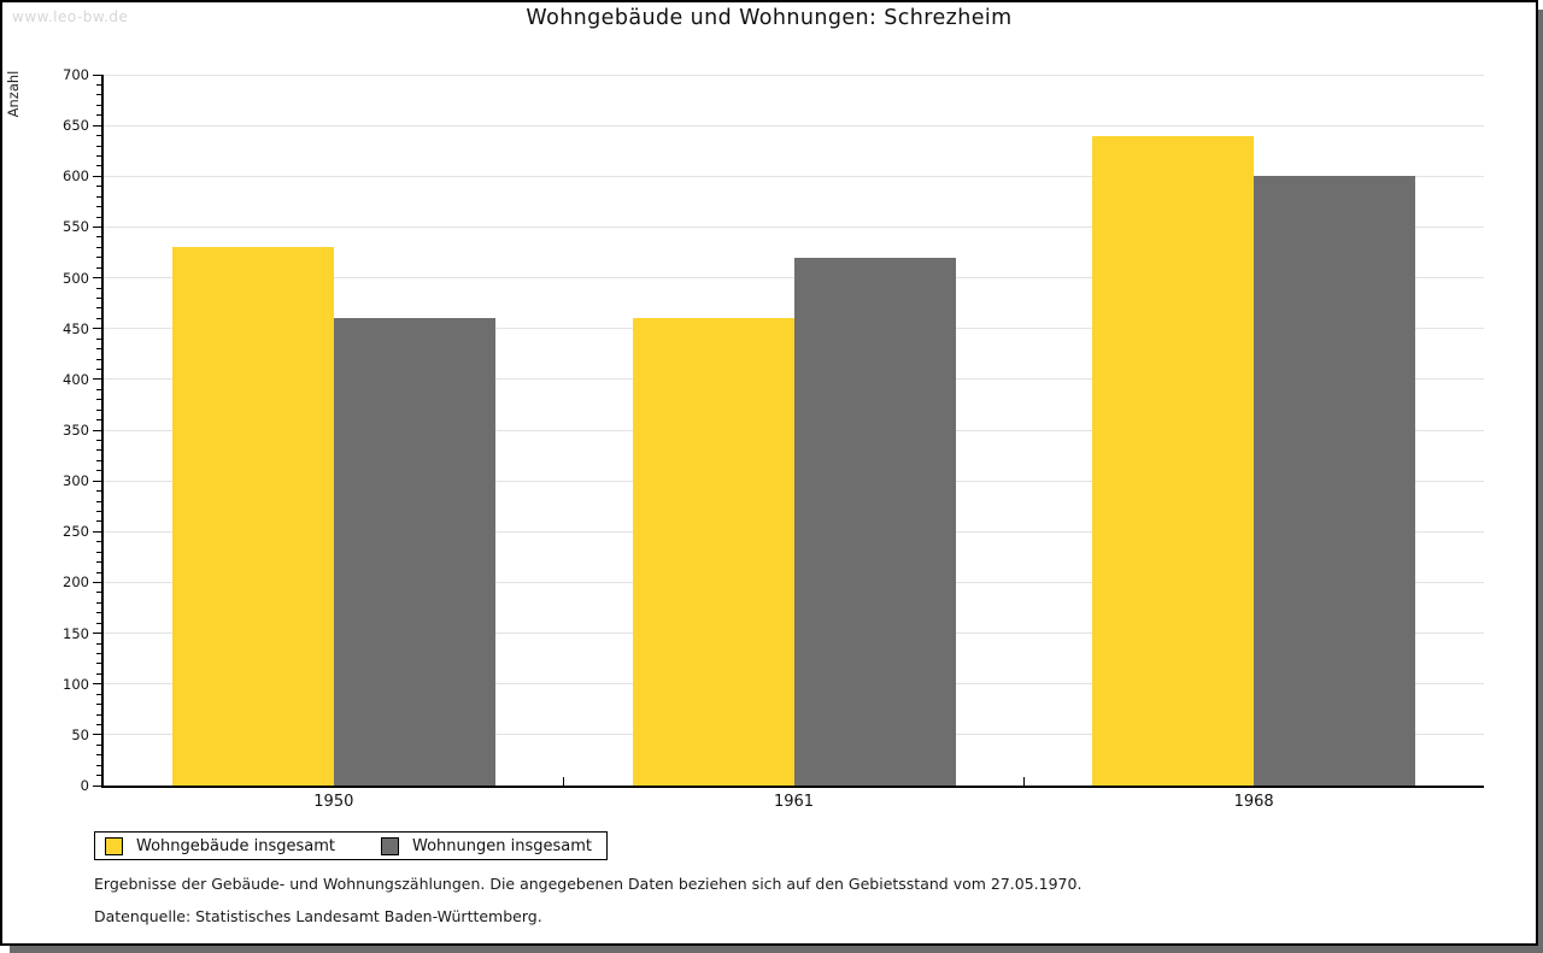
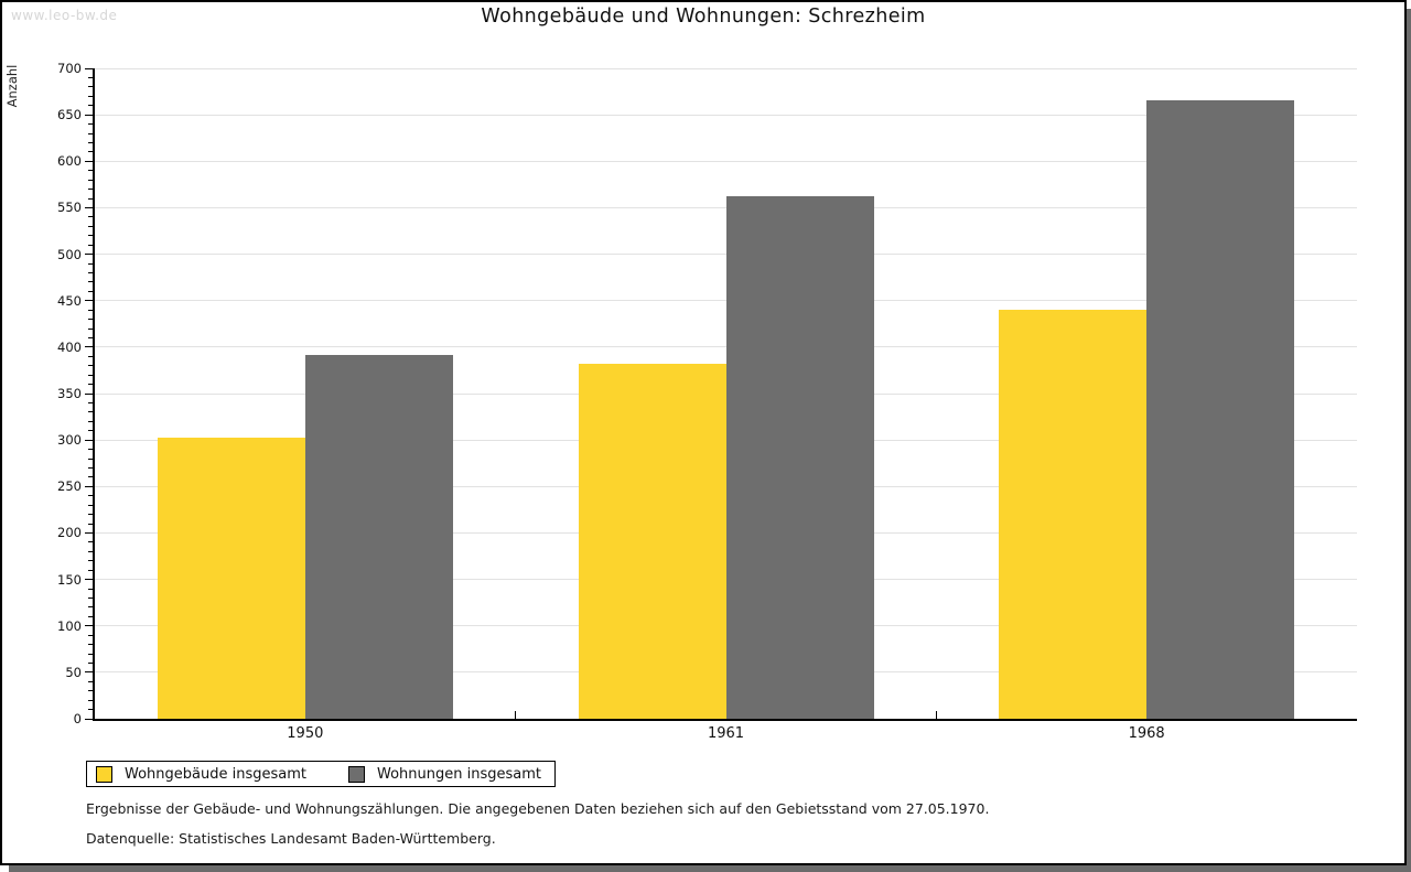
Wohngebäude insgesamt/1950: 530 -> 300
Wohnungen insgesamt/1950: 460 -> 390
Wohngebäude insgesamt/1961: 460 -> 380
Wohnungen insgesamt/1961: 520 -> 560
Wohngebäude insgesamt/1968: 640 -> 440
Wohnungen insgesamt/1968: 600 -> 660
